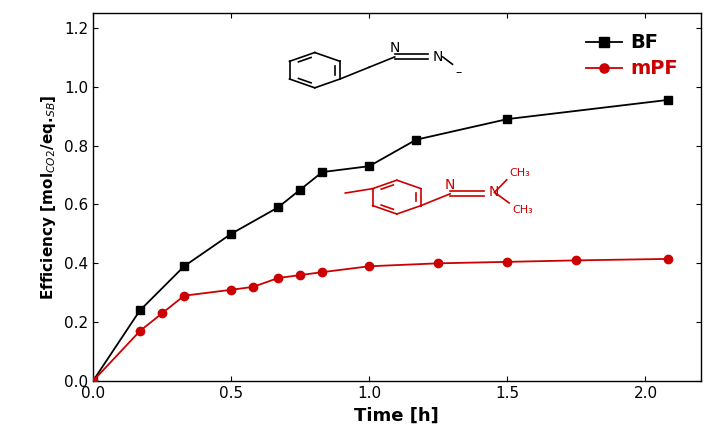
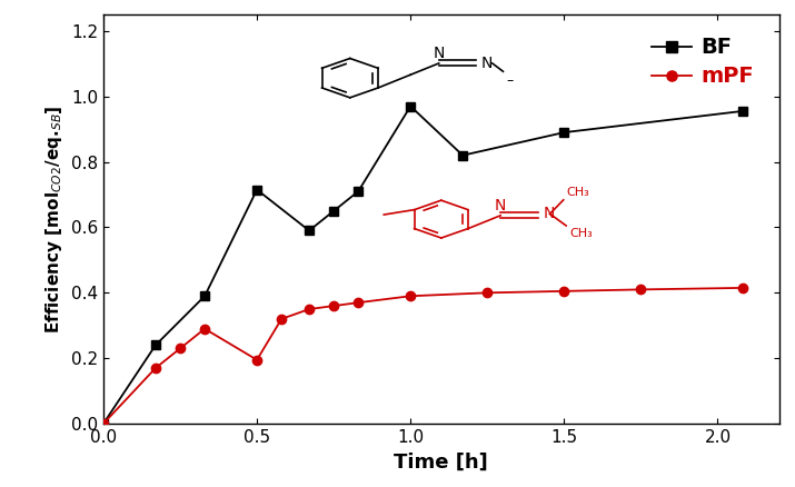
BF/0.5: 0.500 -> 0.715
mPF/0.5: 0.310 -> 0.195
BF/1.0: 0.730 -> 0.970
